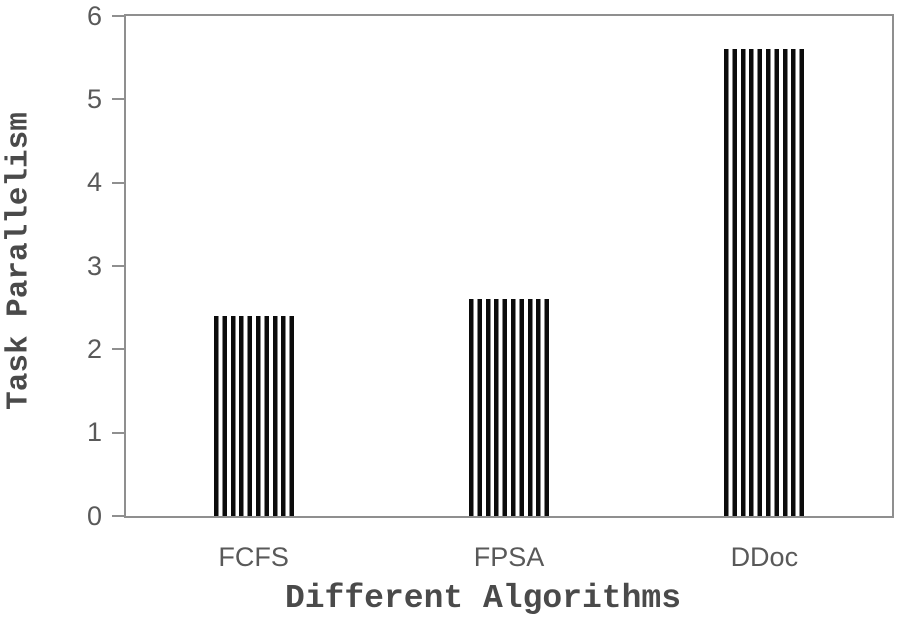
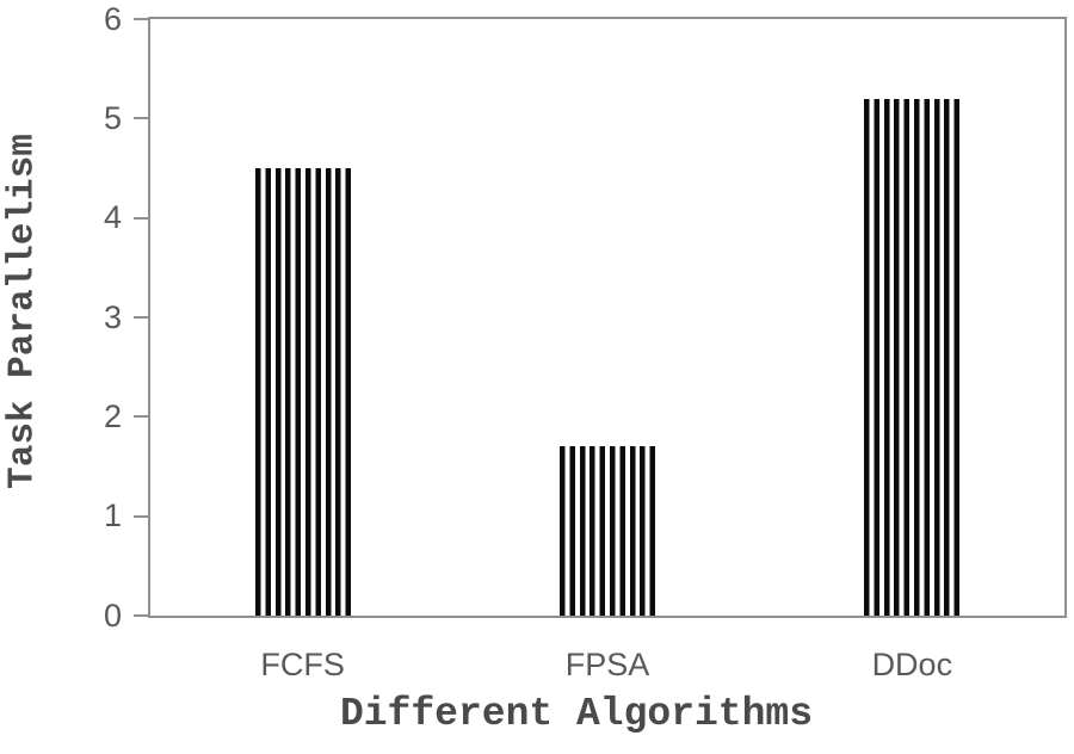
FCFS: 2.4 -> 4.5
FPSA: 2.6 -> 1.7
DDoc: 5.6 -> 5.2
